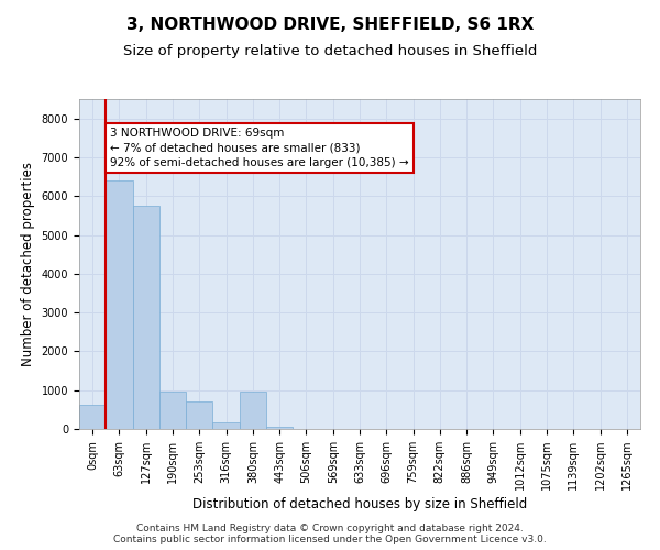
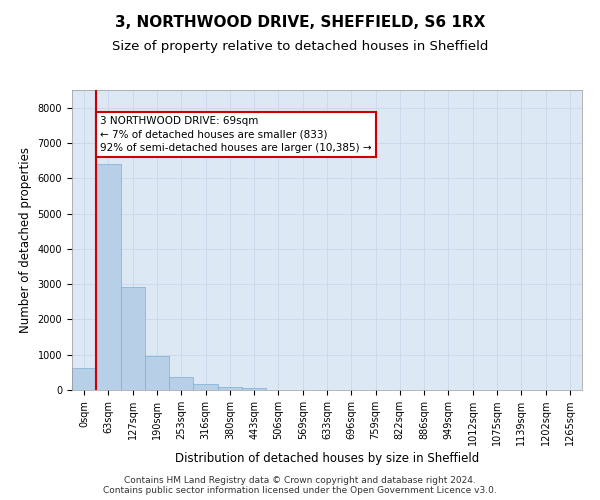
127sqm: 5750 -> 2920
253sqm: 700 -> 370
380sqm: 950 -> 80
